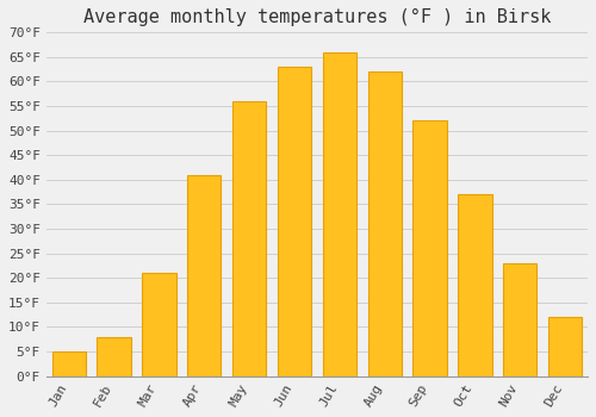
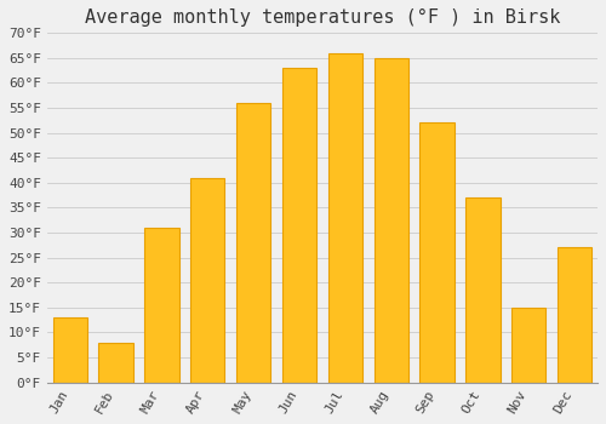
Jan: 5°F -> 13°F
Mar: 21°F -> 31°F
Aug: 62°F -> 65°F
Nov: 23°F -> 15°F
Dec: 12°F -> 27°F
